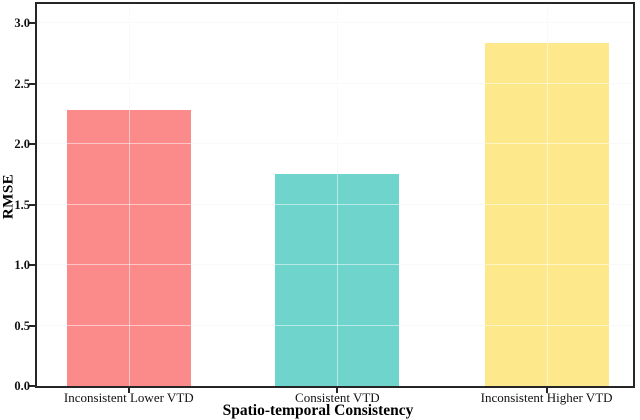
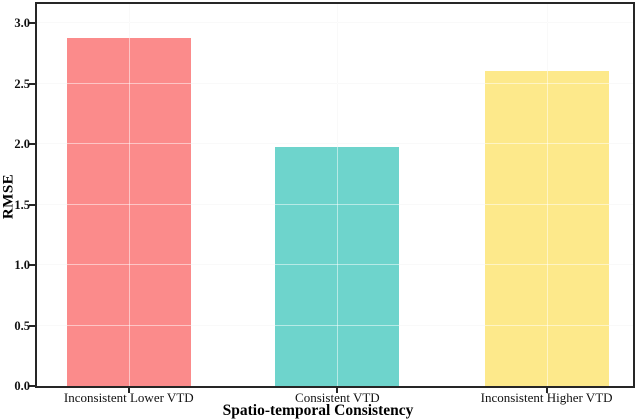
Inconsistent Lower VTD: 2.28 -> 2.88
Consistent VTD: 1.75 -> 1.98
Inconsistent Higher VTD: 2.84 -> 2.61
